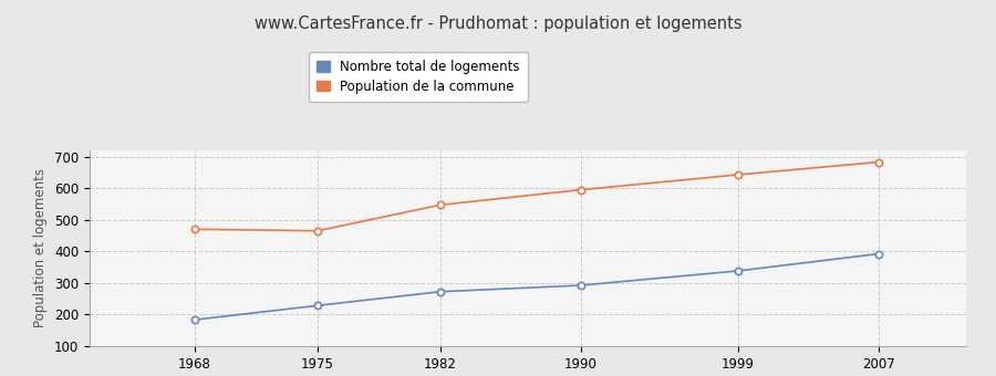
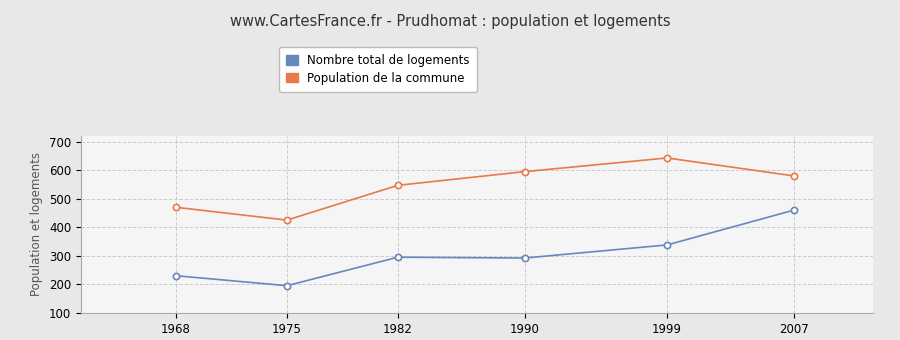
Nombre total de logements/1968: 183 -> 230
Nombre total de logements/1975: 228 -> 195
Population de la commune/1975: 465 -> 425
Nombre total de logements/1982: 272 -> 295
Nombre total de logements/2007: 392 -> 460
Population de la commune/2007: 683 -> 580
